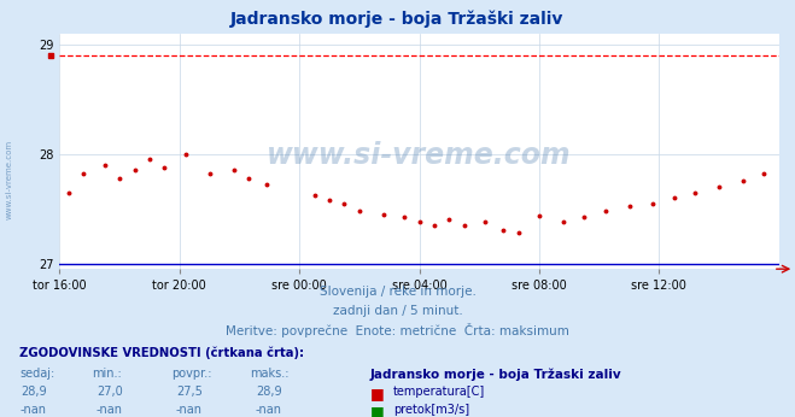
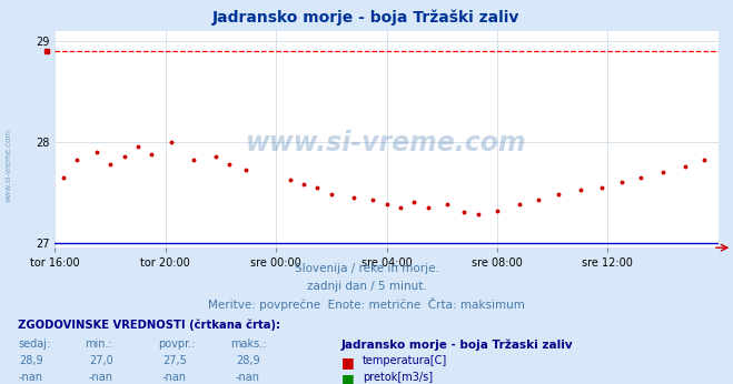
sre 08:00: 27.44 -> 27.32
